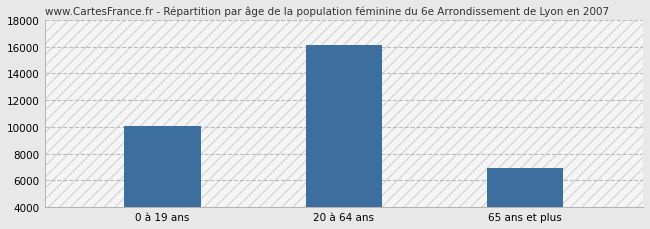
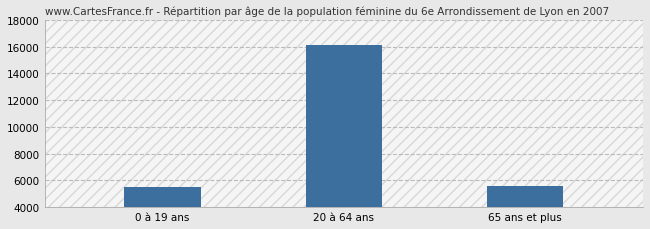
0 à 19 ans: 10100 -> 5500
65 ans et plus: 6900 -> 5600
